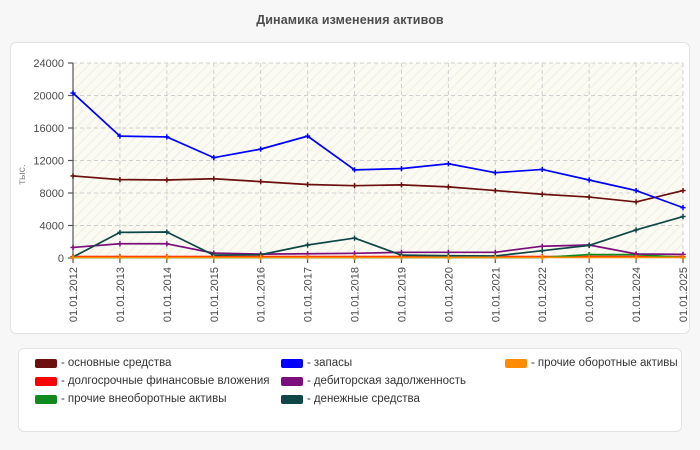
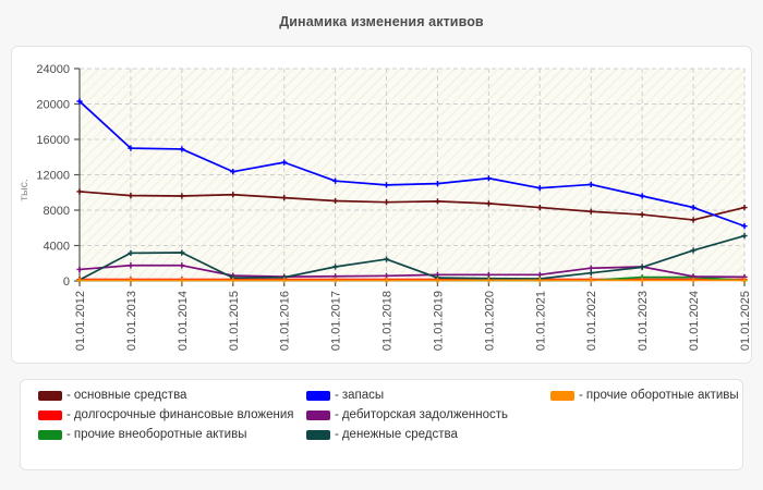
запасы/01.01.2017: 15000 -> 11000
